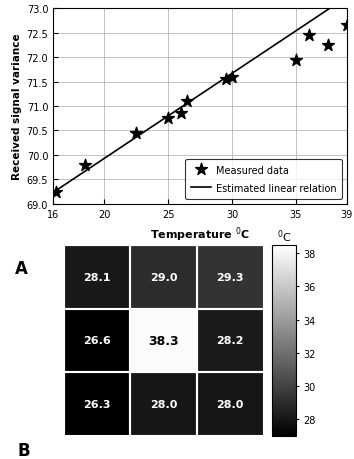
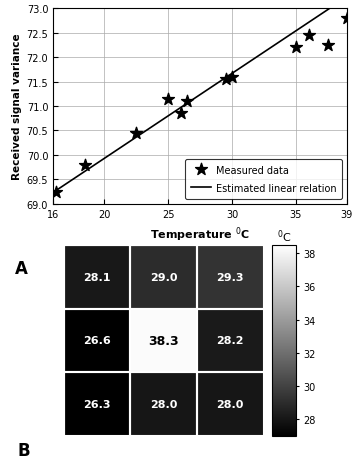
25: 70.75 -> 71.15
35: 71.95 -> 72.20
39: 72.65 -> 72.80
